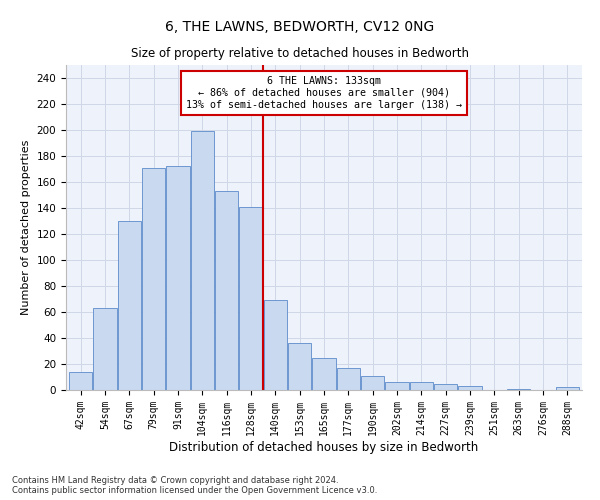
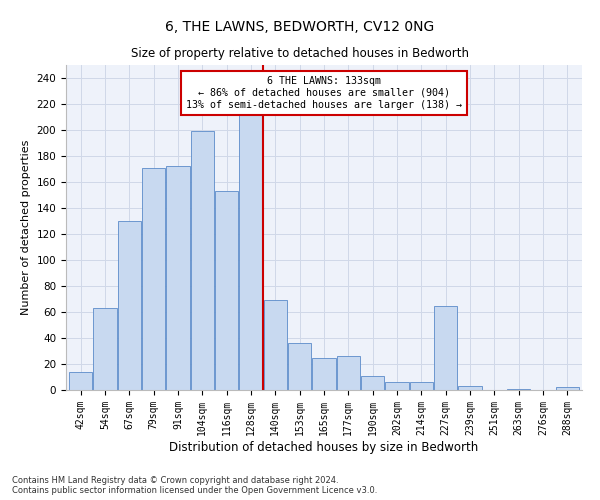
128sqm: 141 -> 213
177sqm: 17 -> 26
227sqm: 5 -> 65
